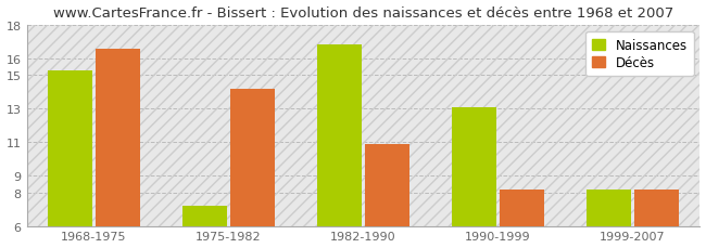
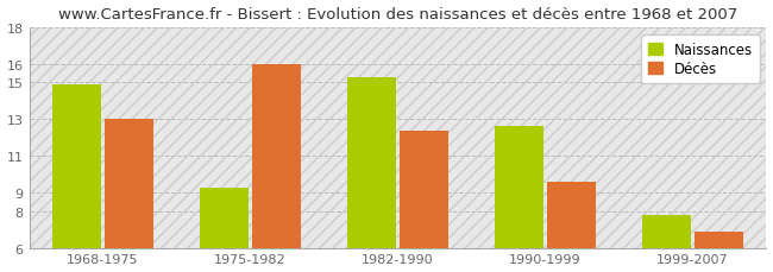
Naissances/1968-1975: 15.3 -> 14.9
Décès/1968-1975: 16.6 -> 13.0
Naissances/1975-1982: 7.2 -> 9.3
Décès/1975-1982: 14.2 -> 16.0
Naissances/1982-1990: 16.8 -> 15.3
Décès/1982-1990: 10.9 -> 12.4
Naissances/1990-1999: 13.1 -> 12.6
Décès/1990-1999: 8.2 -> 9.6
Naissances/1999-2007: 8.2 -> 7.8
Décès/1999-2007: 8.2 -> 6.9
